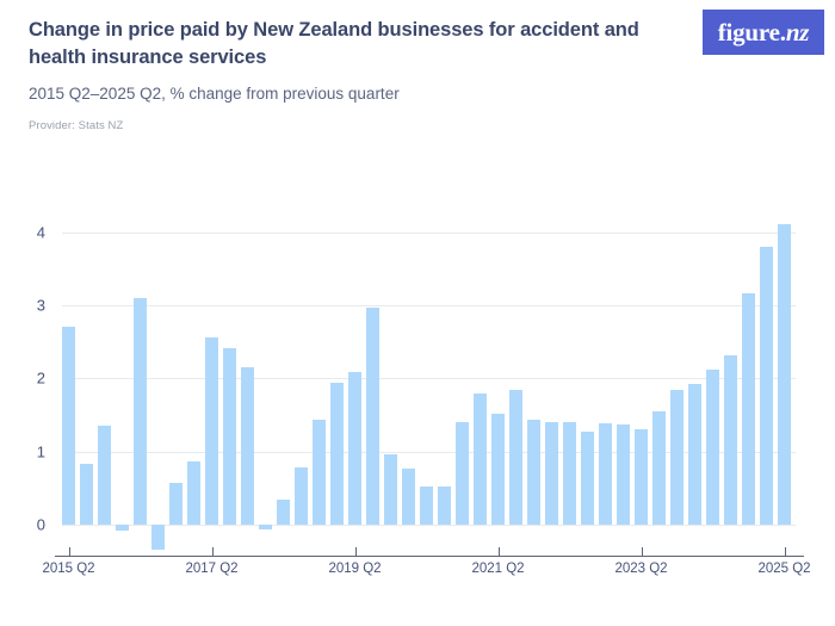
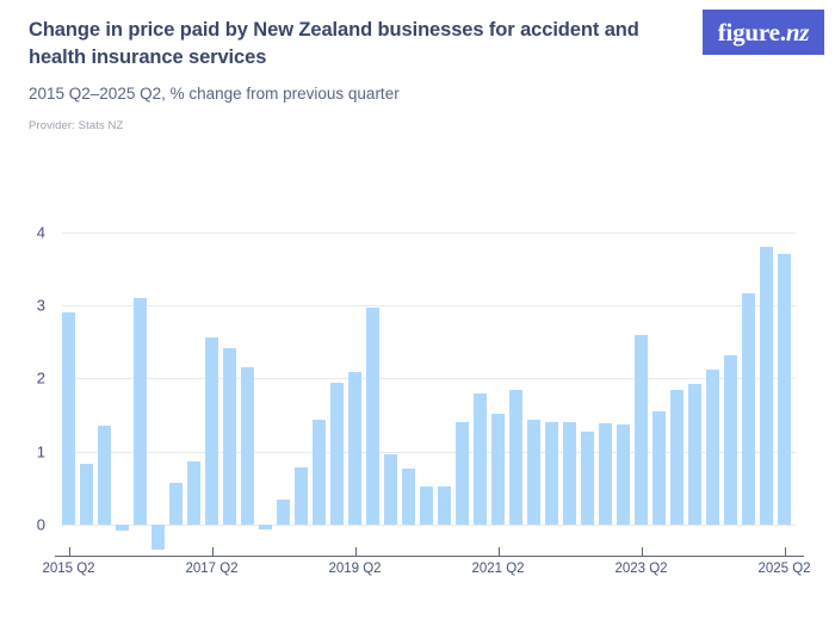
2015 Q2: 2.7 -> 2.9
2023 Q2: 1.3 -> 2.6
2025 Q2: 4.1 -> 3.7
